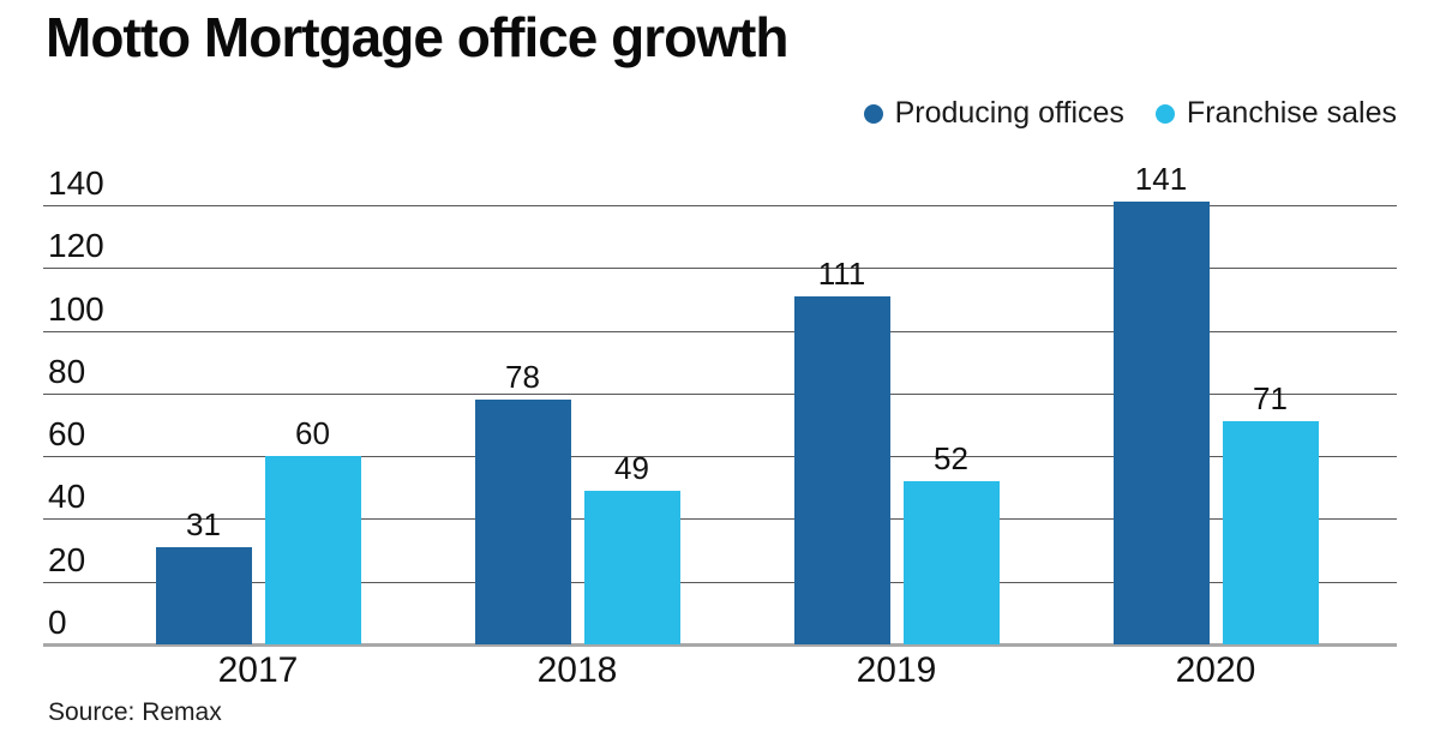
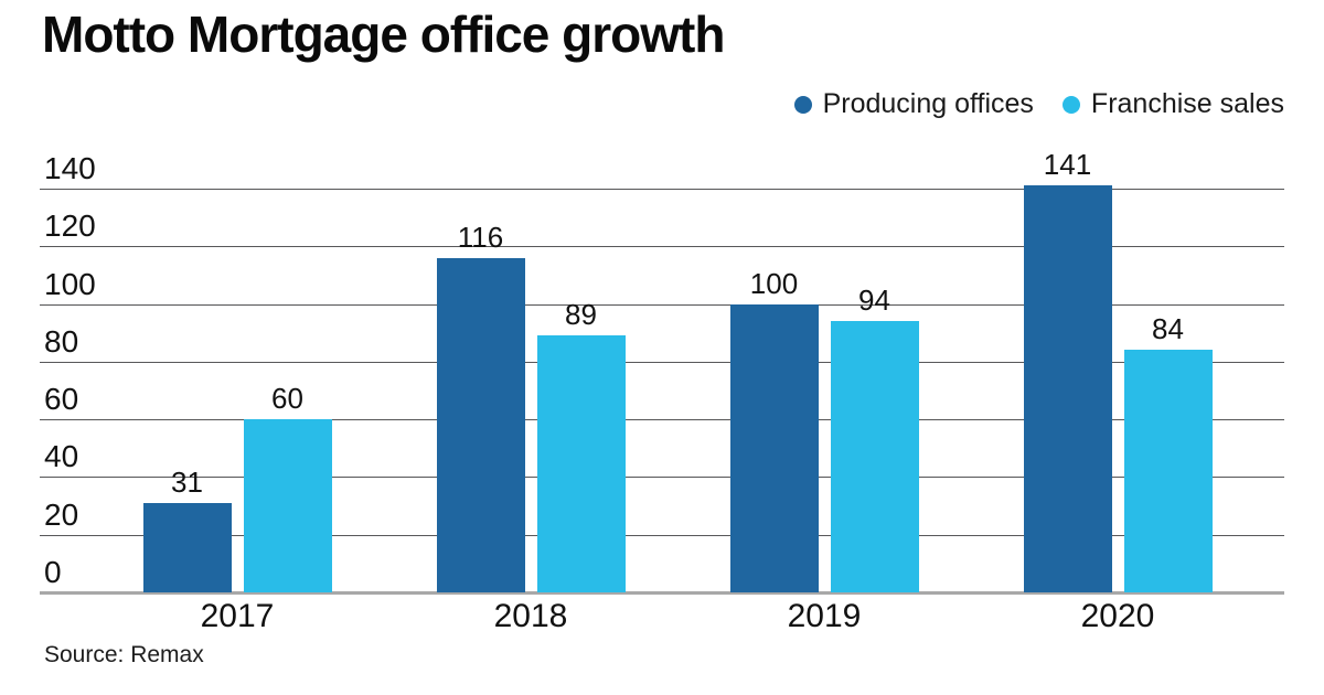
Producing offices/2018: 78 -> 116
Franchise sales/2018: 49 -> 89
Producing offices/2019: 111 -> 100
Franchise sales/2019: 52 -> 94
Franchise sales/2020: 71 -> 84
